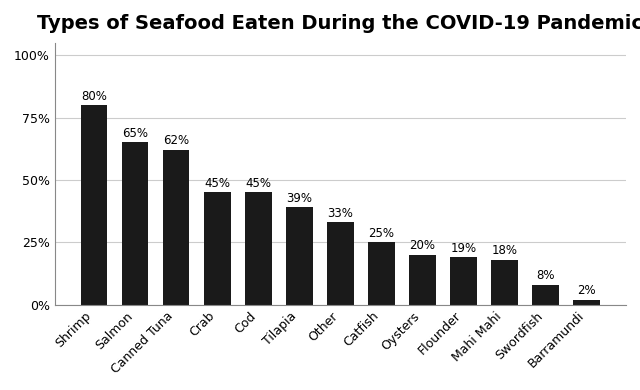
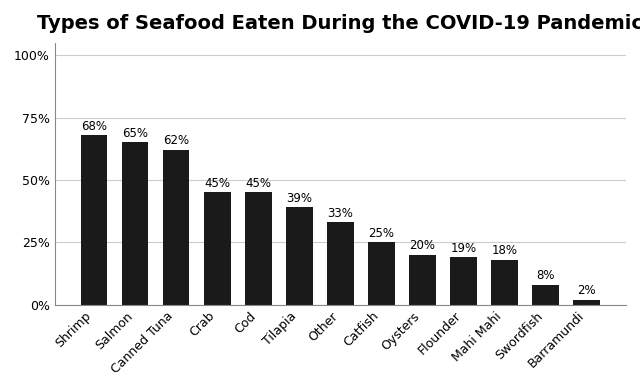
Shrimp: 80% -> 68%
